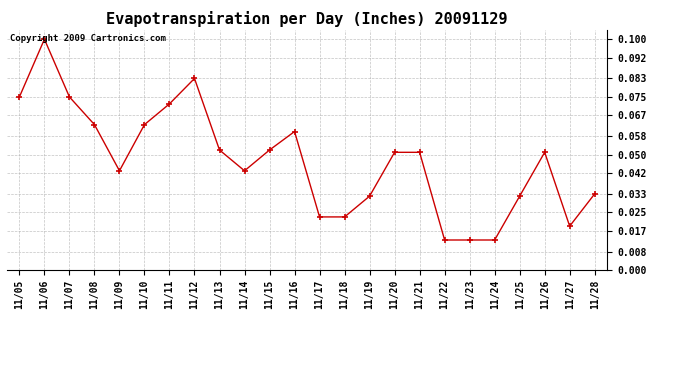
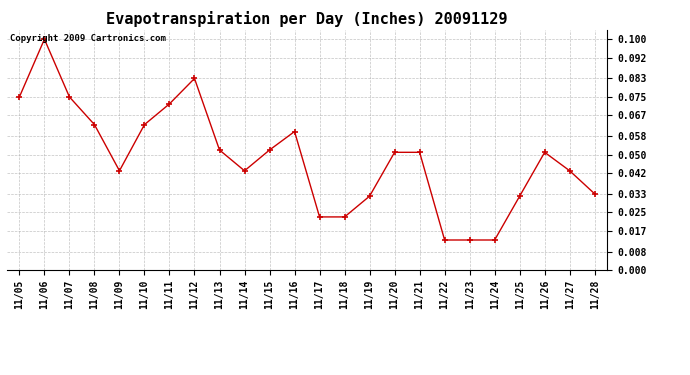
11/27: 0.019 -> 0.043
